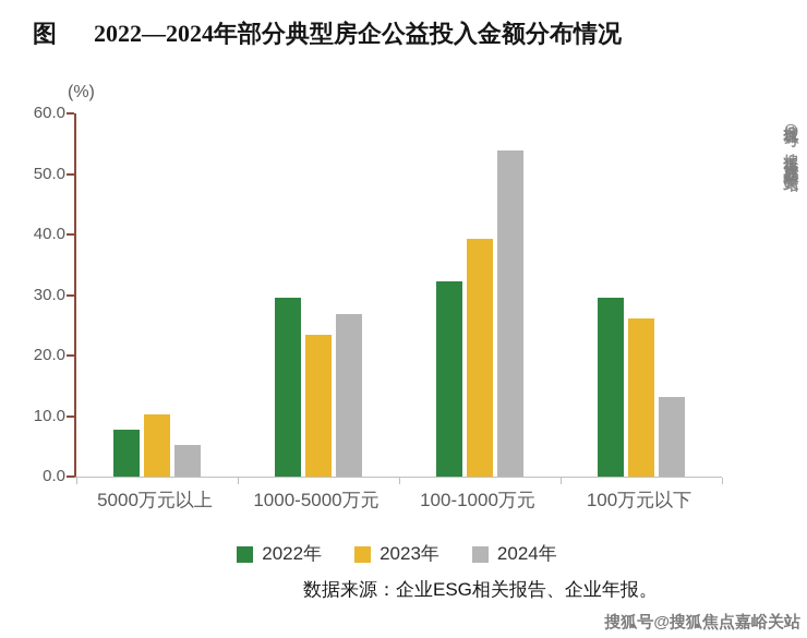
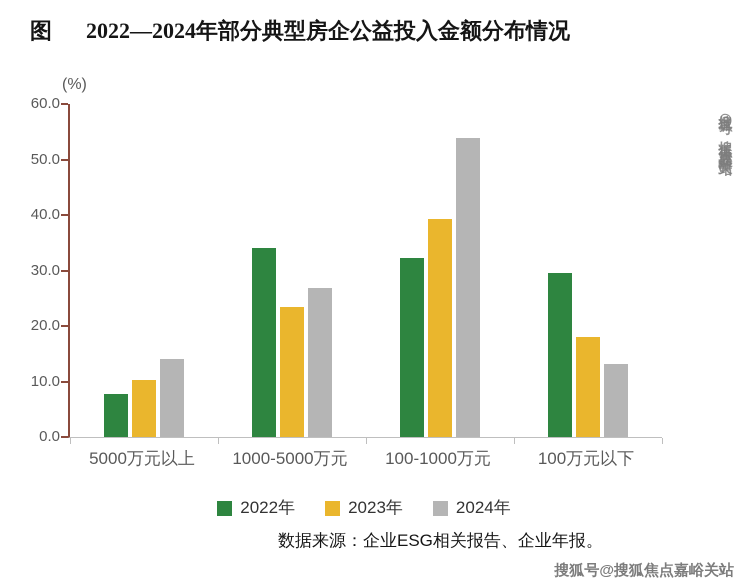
2024年/5000万元以上: 5 -> 14
2022年/1000-5000万元: 30 -> 34
2023年/100万元以下: 26 -> 18
